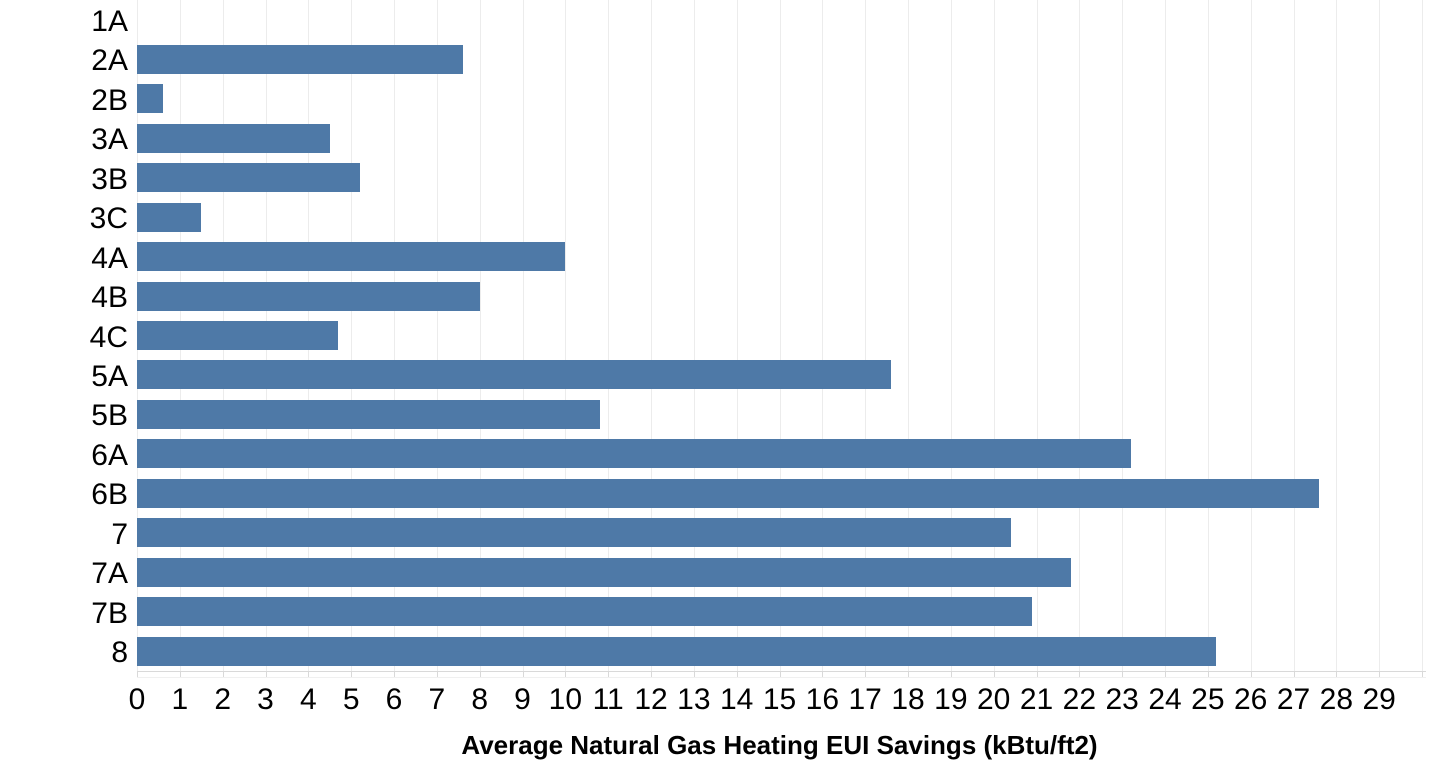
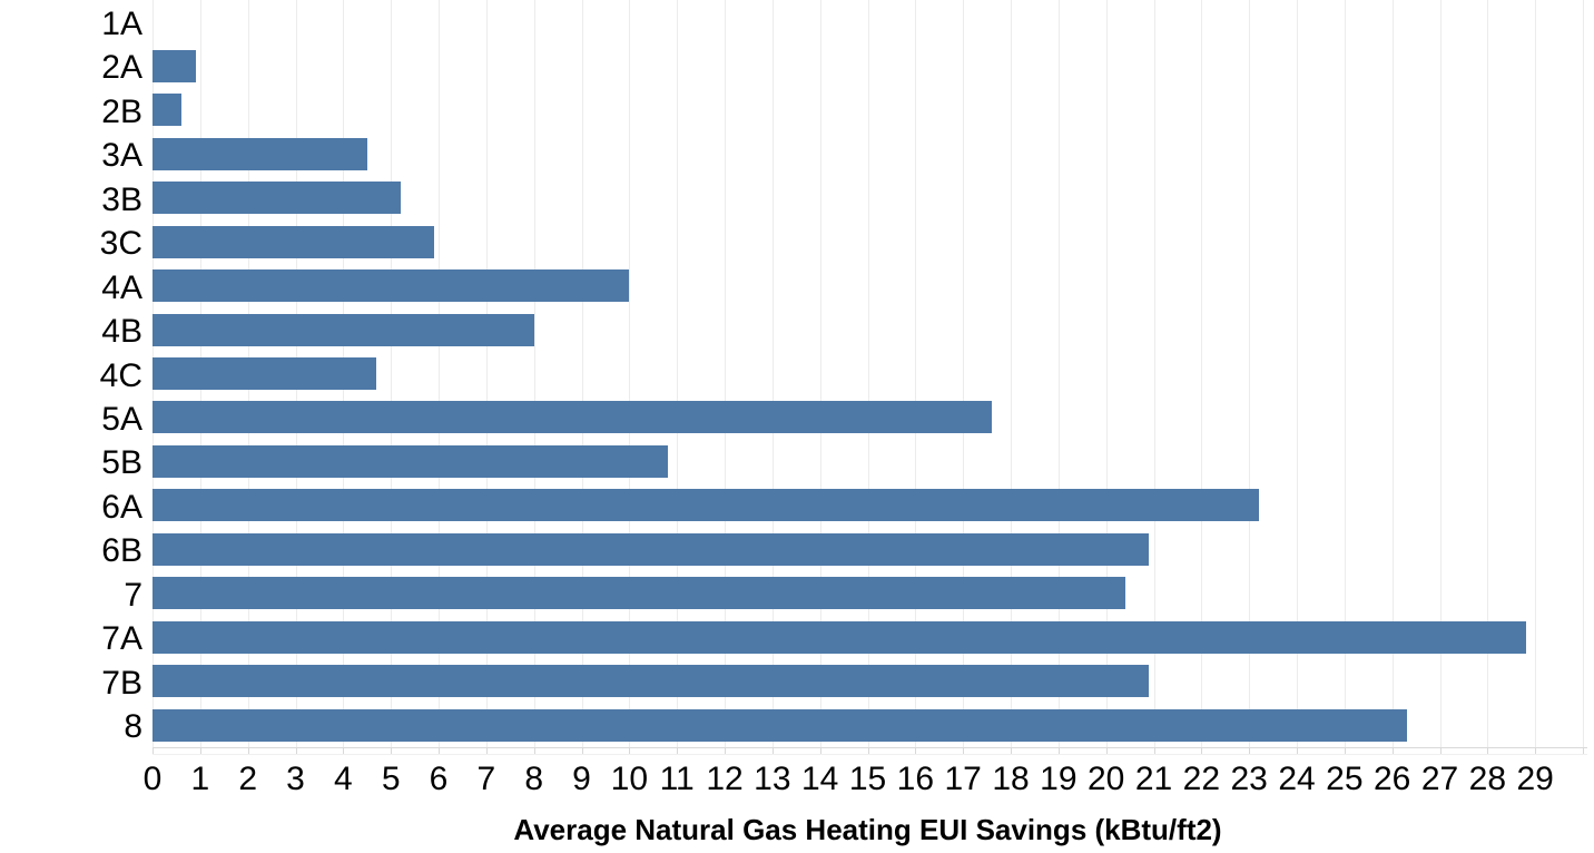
2A: 7.6 -> 0.9
3C: 1.5 -> 5.9
6B: 27.6 -> 20.9
7A: 21.8 -> 28.8
8: 25.2 -> 26.3
